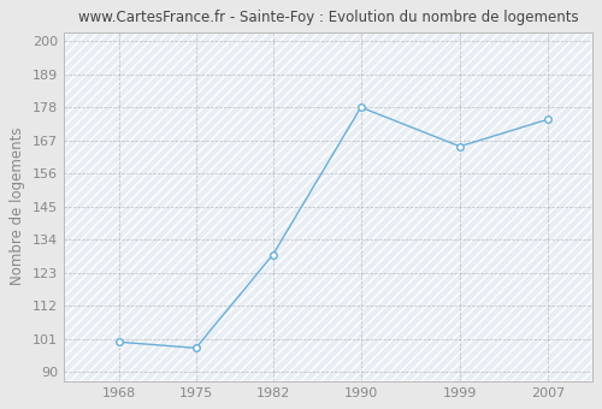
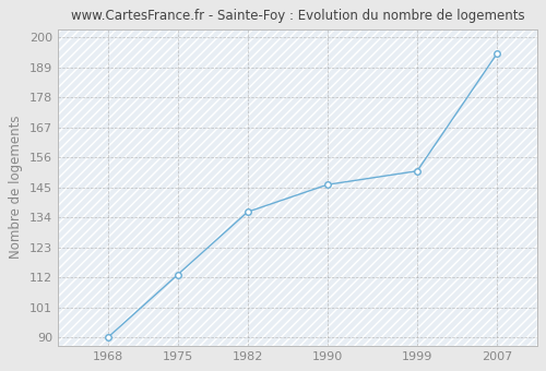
1968: 100 -> 90
1975: 98 -> 113
1982: 129 -> 136
1990: 178 -> 146
1999: 165 -> 151
2007: 174 -> 194
